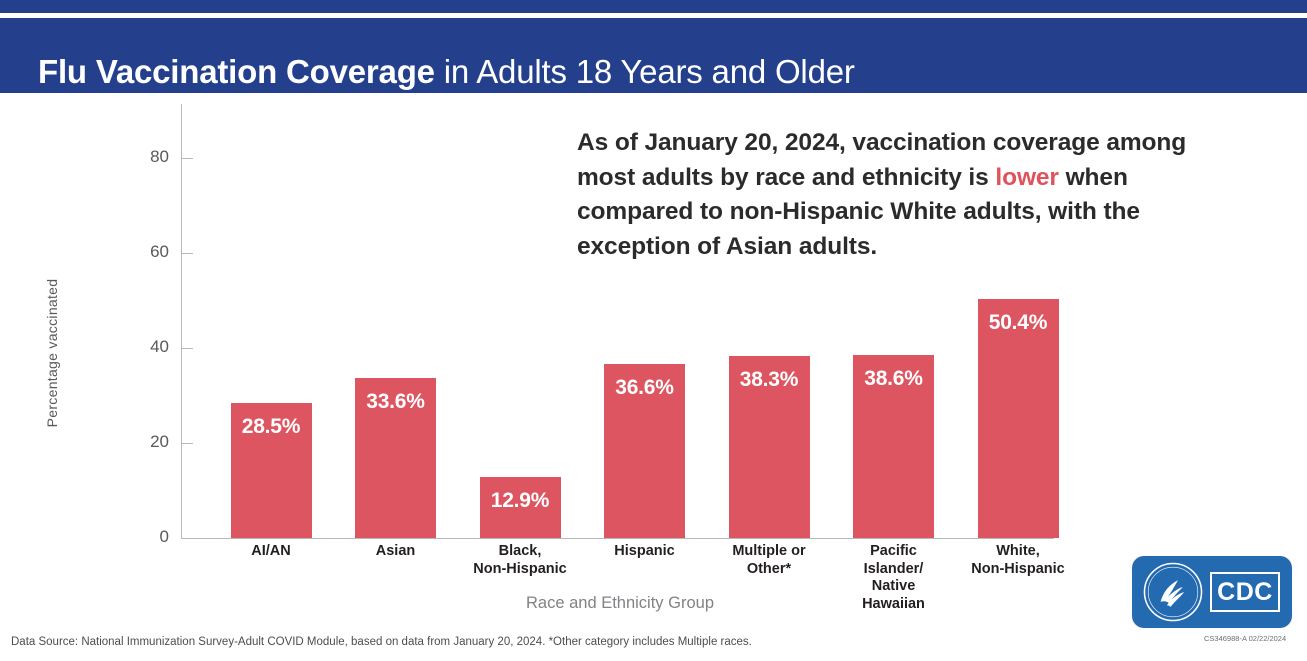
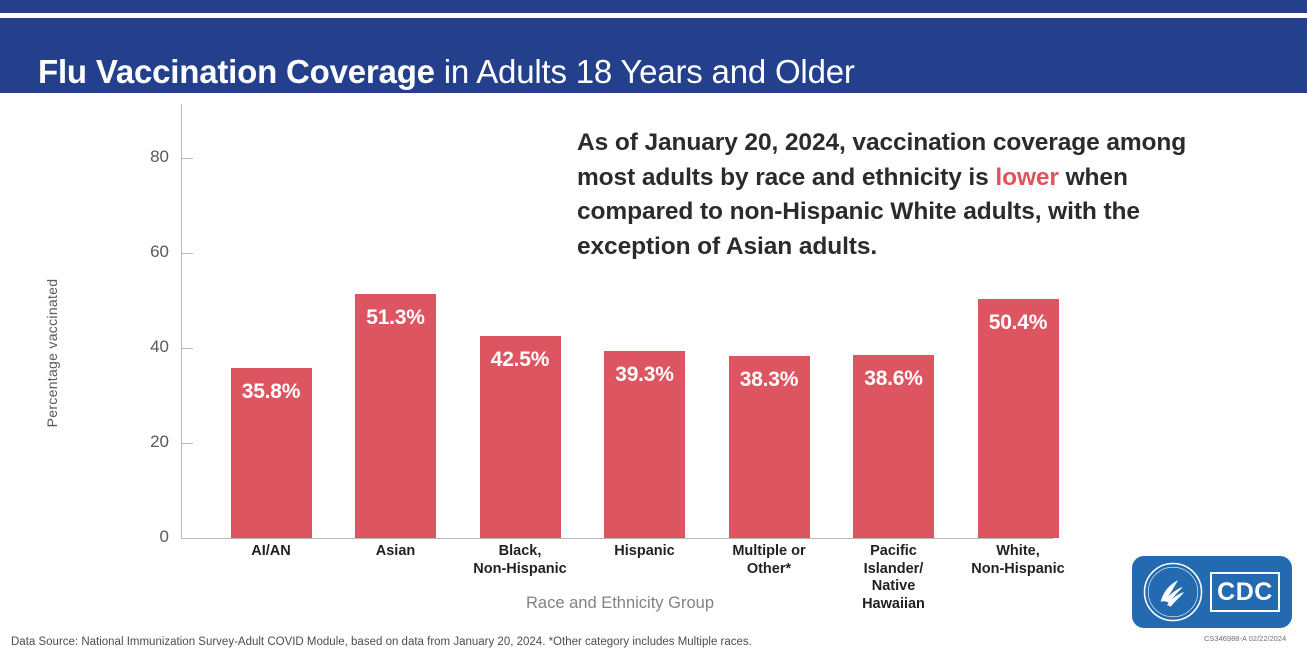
AI/AN: 28.5% -> 35.8%
Asian: 33.6% -> 51.3%
Black, Non-Hispanic: 12.9% -> 42.5%
Hispanic: 36.6% -> 39.3%
